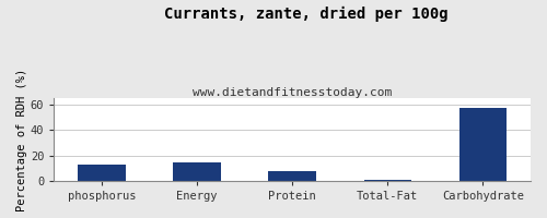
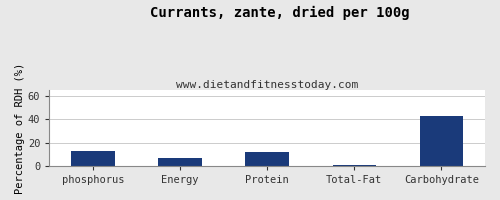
Energy: 14 -> 7
Protein: 8 -> 12
Carbohydrate: 57 -> 43
